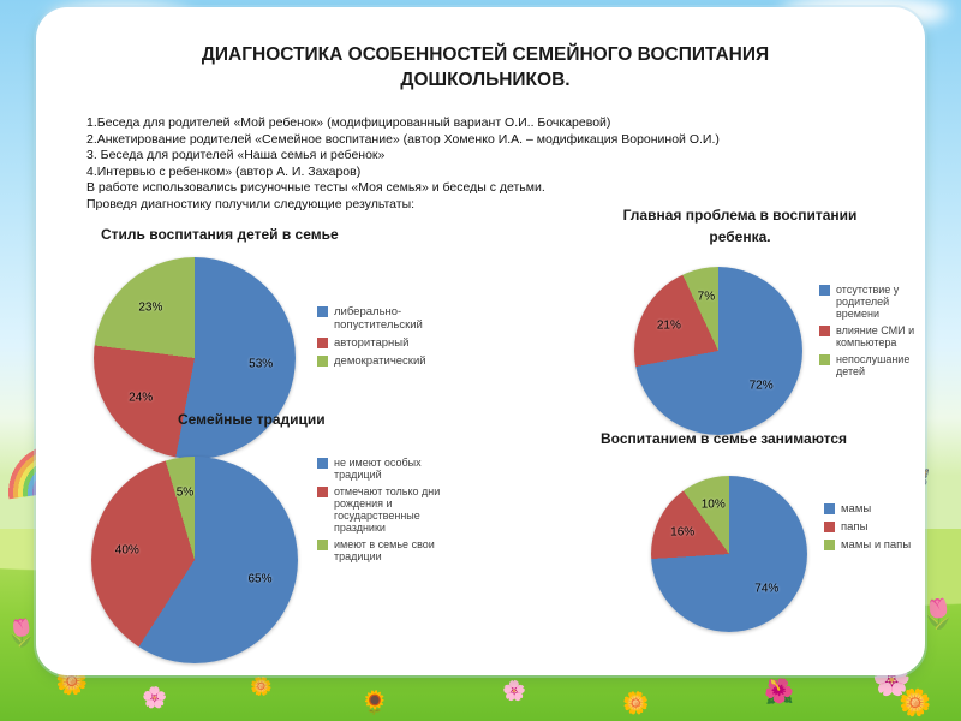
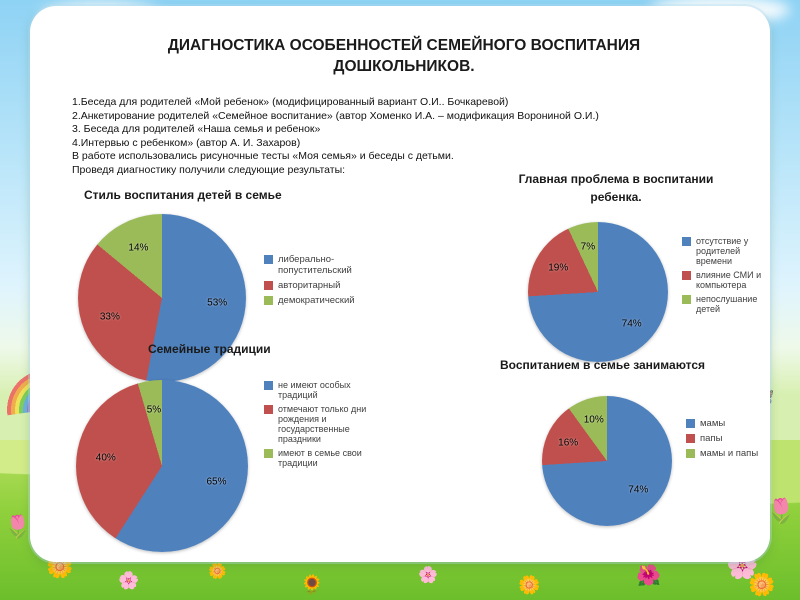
Стиль воспитания детей в семье/авторитарный: 24% -> 33%
Стиль воспитания детей в семье/демократический: 23% -> 14%
Главная проблема в воспитании ребенка./отсутствие у родителей времени: 72% -> 74%
Главная проблема в воспитании ребенка./влияние СМИ и компьютера: 21% -> 19%
